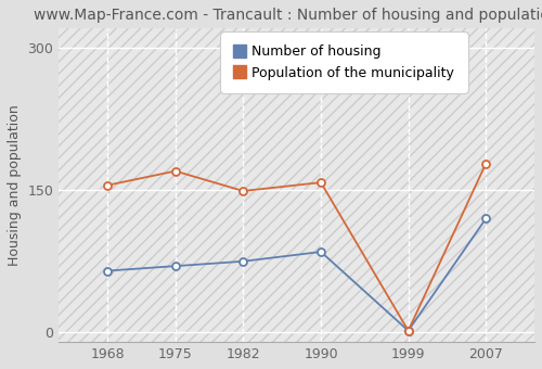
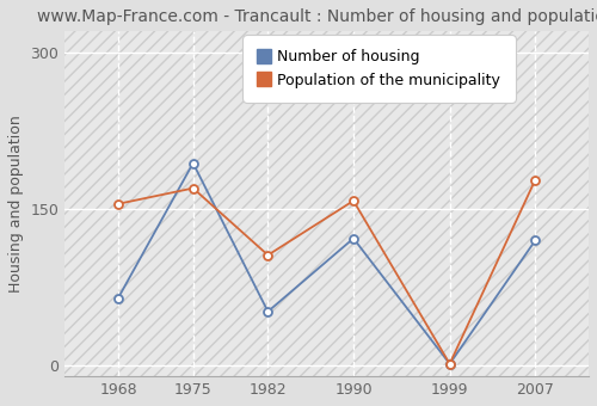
Number of housing/1975: 70 -> 194
Number of housing/1982: 75 -> 52
Population of the municipality/1982: 149 -> 106
Number of housing/1990: 85 -> 122
